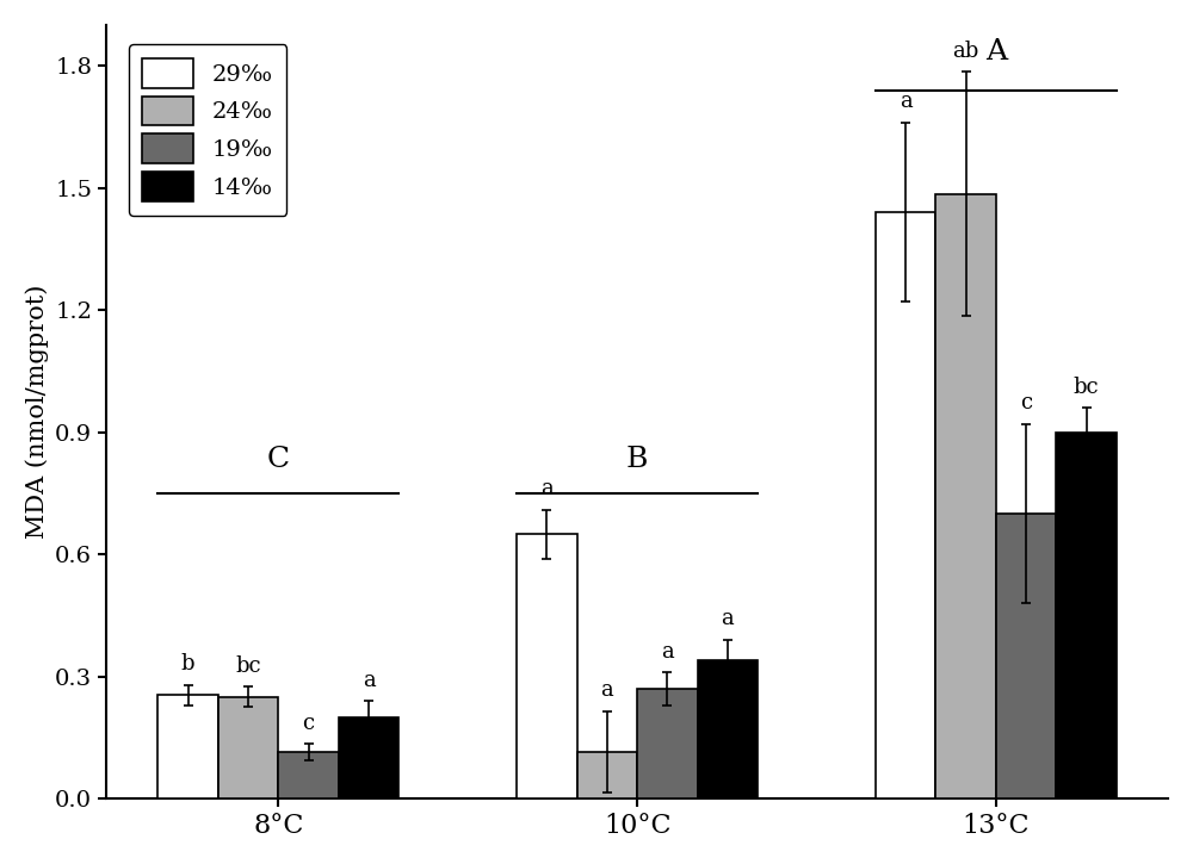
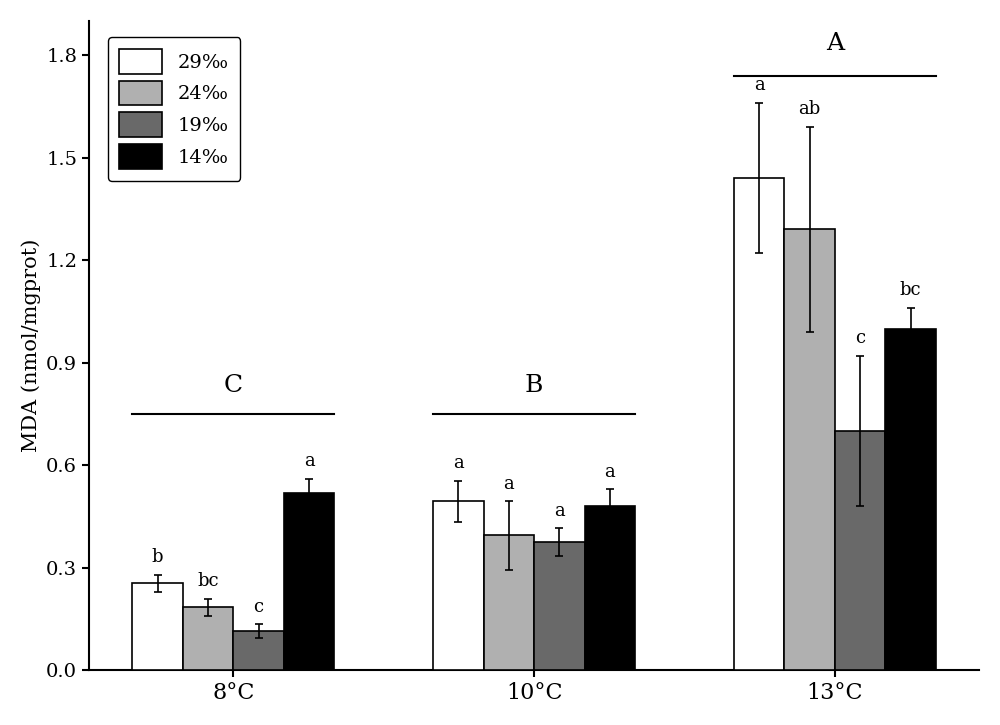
24‰/8°C: 0.250 -> 0.185
14‰/8°C: 0.20 -> 0.52
29‰/10°C: 0.650 -> 0.495
24‰/10°C: 0.115 -> 0.395
19‰/10°C: 0.270 -> 0.375
14‰/10°C: 0.34 -> 0.48
24‰/13°C: 1.485 -> 1.290
14‰/13°C: 0.90 -> 1.00
